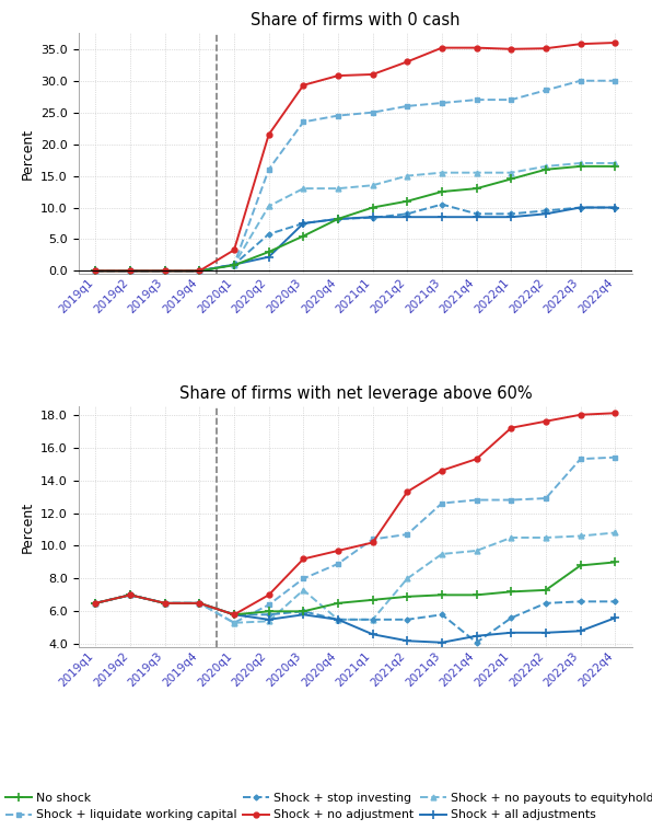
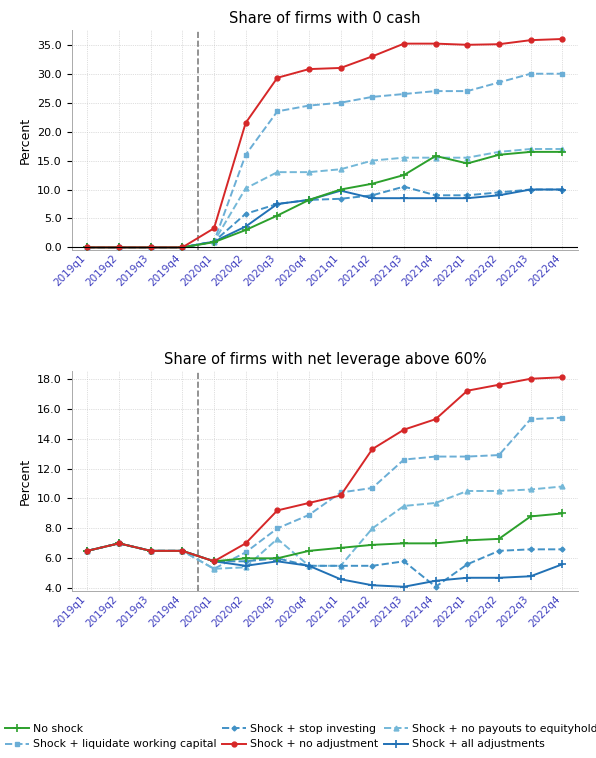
Share of firms with 0 cash/Shock + all adjustments/2020q2: 2.2 -> 3.6
Share of firms with 0 cash/Shock + all adjustments/2021q1: 8.5 -> 9.8
Share of firms with 0 cash/No shock/2021q4: 13.0 -> 15.8
